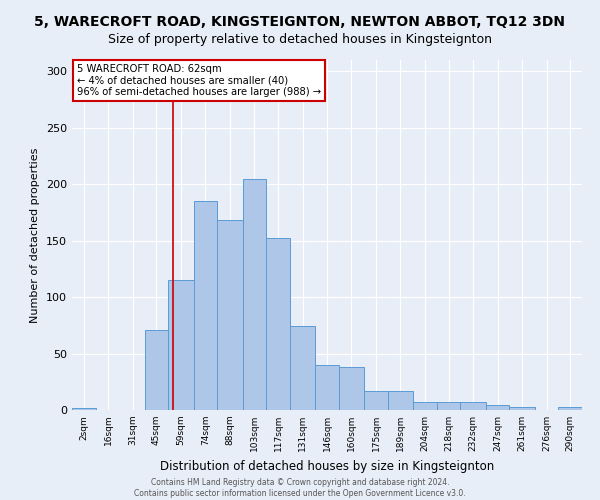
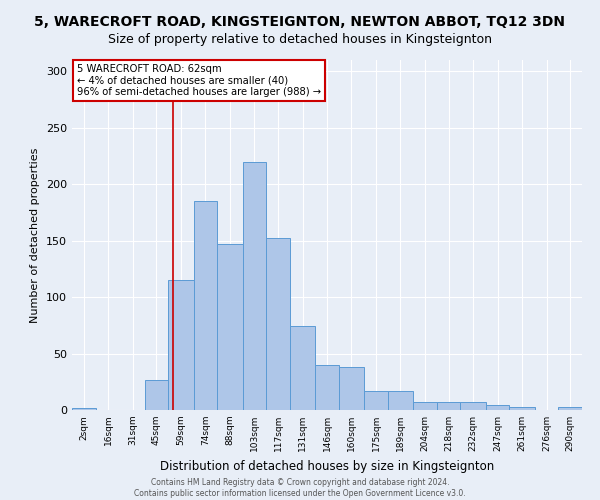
45sqm: 71 -> 27
88sqm: 168 -> 147
103sqm: 205 -> 220
